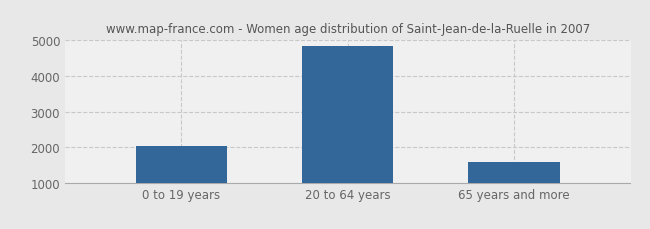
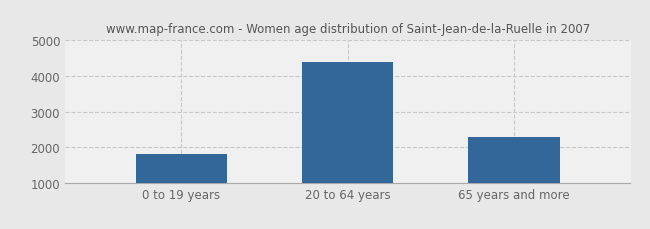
0 to 19 years: 2050 -> 1800
20 to 64 years: 4850 -> 4400
65 years and more: 1600 -> 2300
